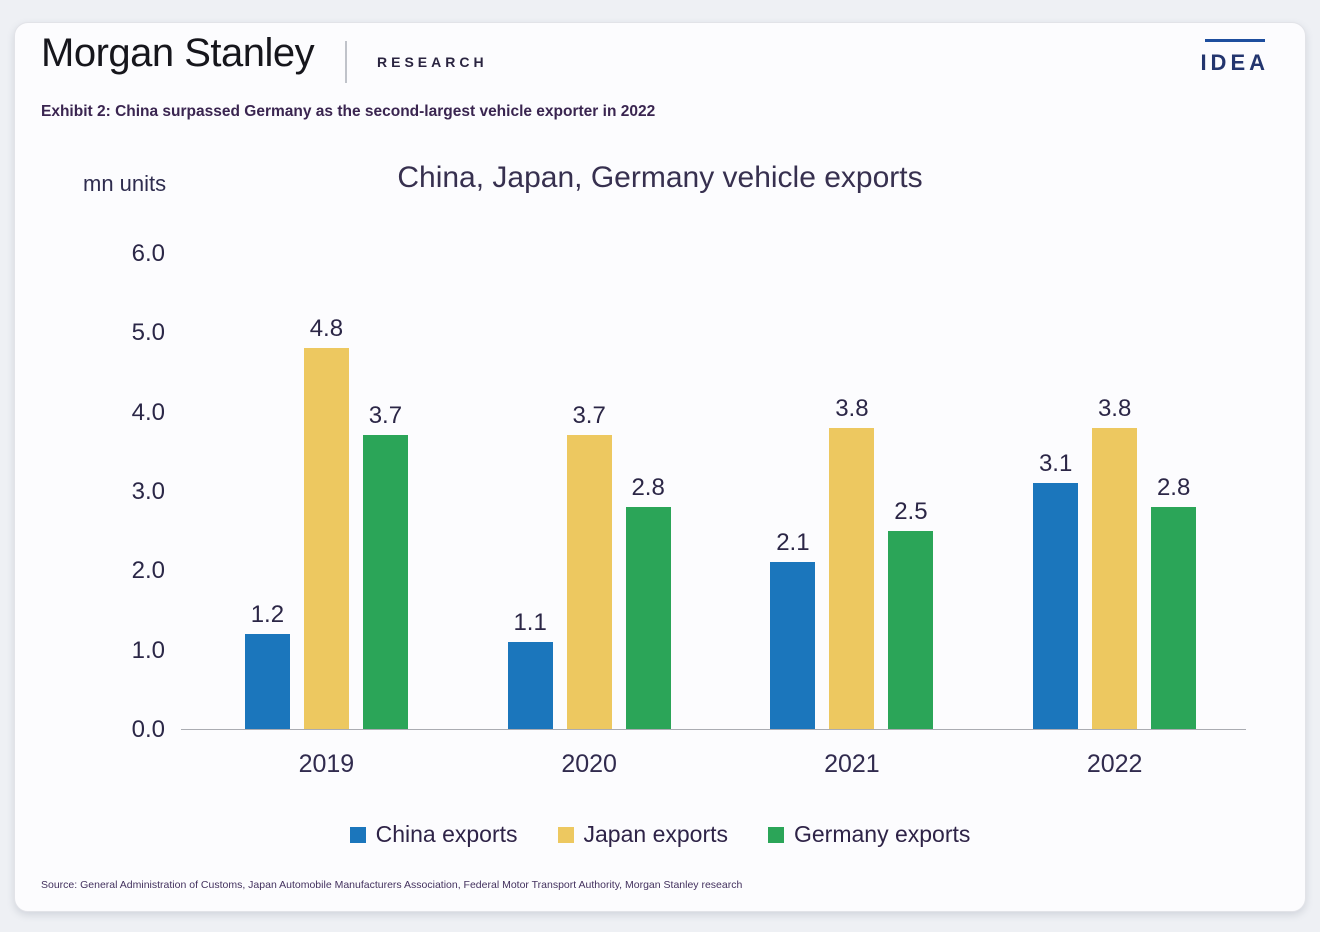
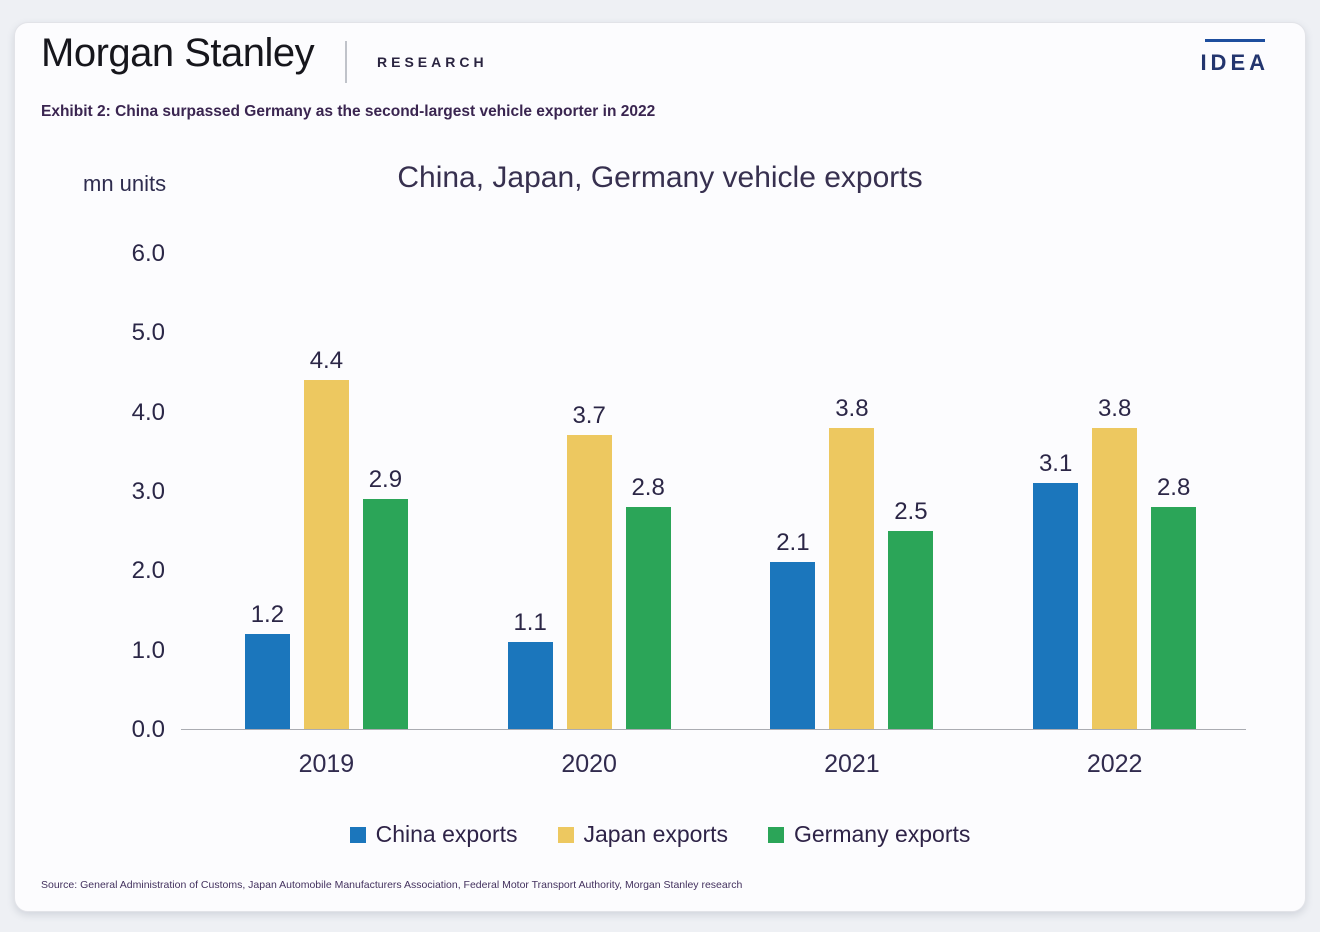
Japan exports/2019: 4.8 -> 4.4
Germany exports/2019: 3.7 -> 2.9
